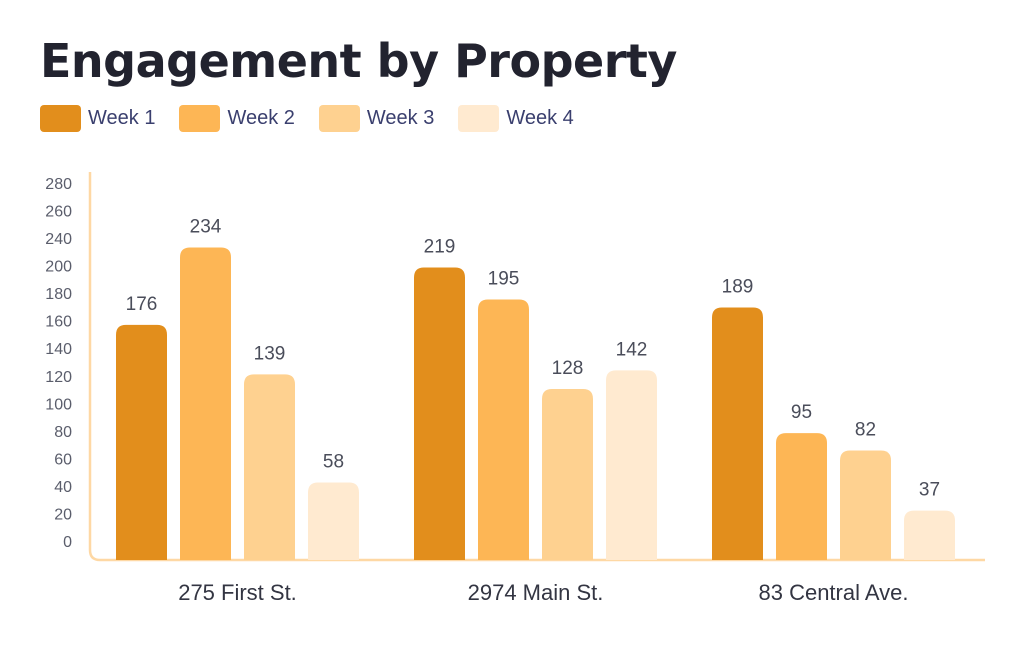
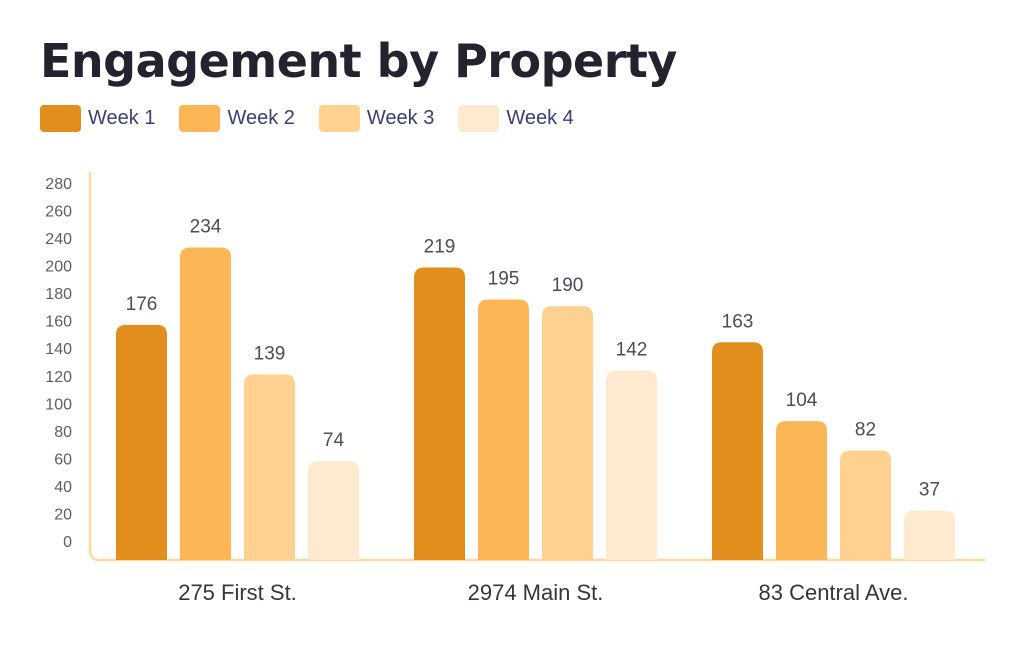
Week 4/275 First St.: 58 -> 74
Week 3/2974 Main St.: 128 -> 190
Week 1/83 Central Ave.: 189 -> 163
Week 2/83 Central Ave.: 95 -> 104
